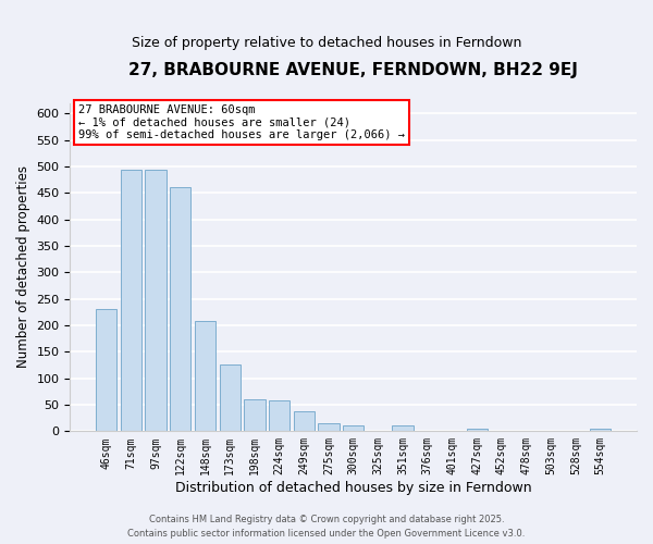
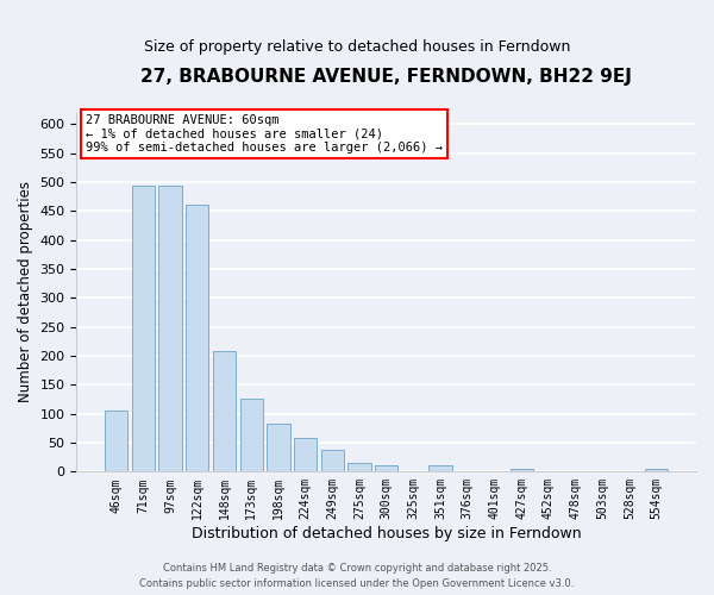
46sqm: 230 -> 105
198sqm: 60 -> 83
